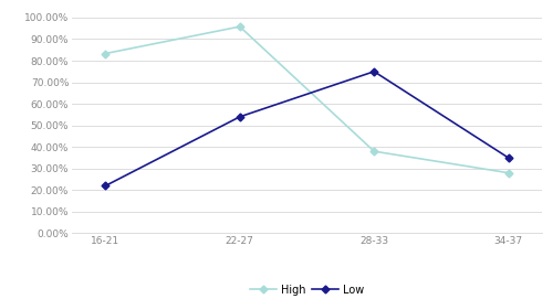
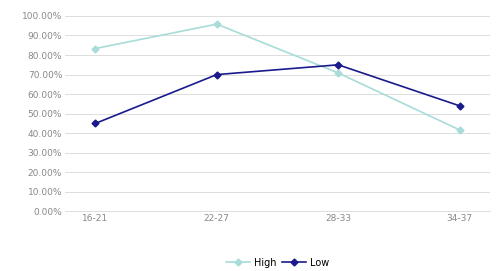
Low/16-21: 22% -> 45%
Low/22-27: 54% -> 70%
High/28-33: 38% -> 71%
High/34-37: 28% -> 42%
Low/34-37: 35% -> 54%
